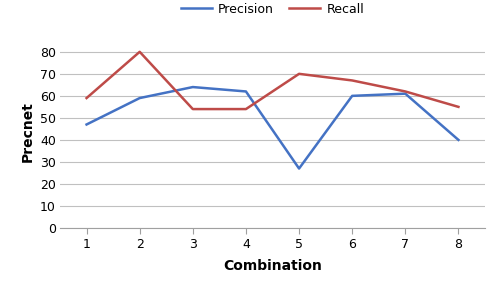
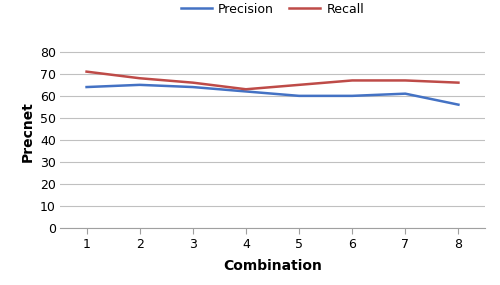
Precision/1: 47 -> 64
Recall/1: 59 -> 71
Precision/2: 59 -> 65
Recall/2: 80 -> 68
Recall/3: 54 -> 66
Recall/4: 54 -> 63
Precision/5: 27 -> 60
Recall/5: 70 -> 65
Recall/7: 62 -> 67
Precision/8: 40 -> 56
Recall/8: 55 -> 66
